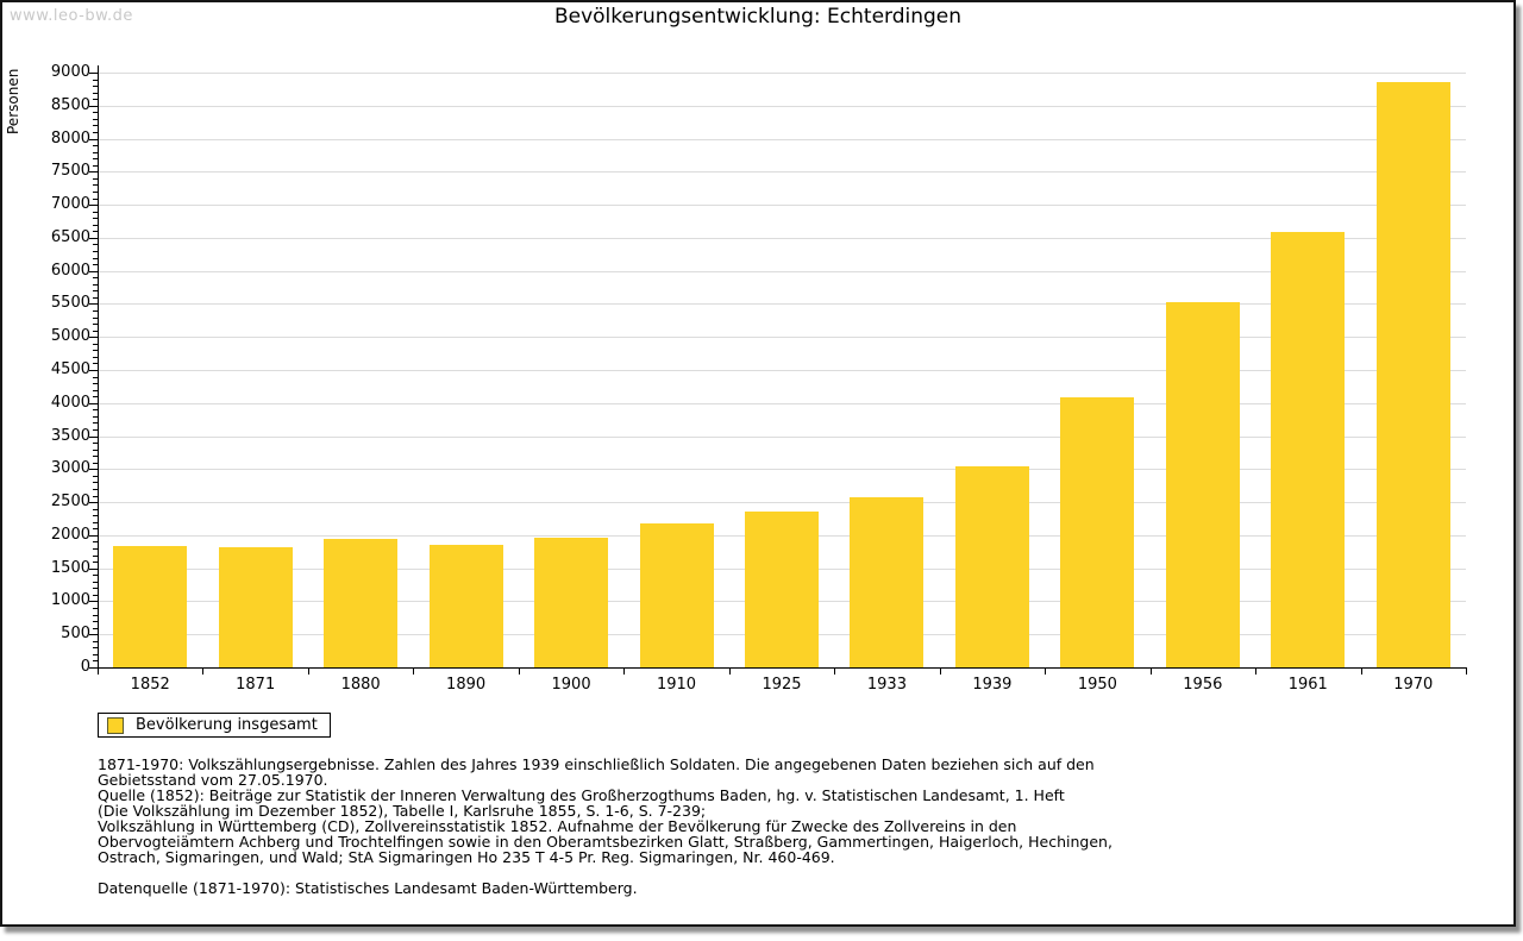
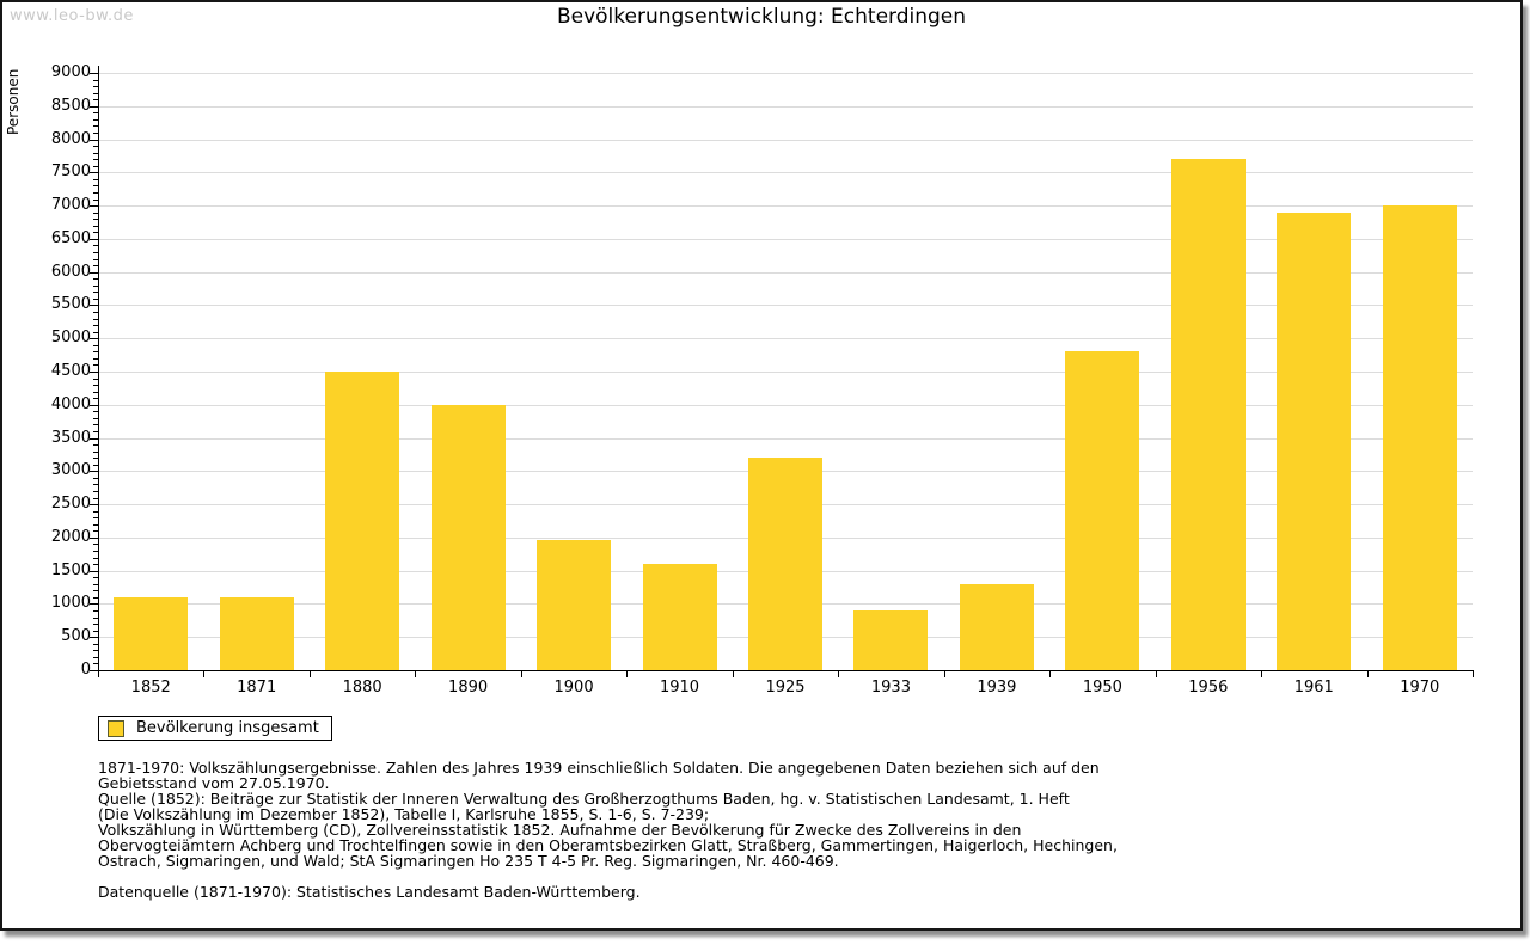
1852: 1800 -> 1100
1871: 1800 -> 1100
1880: 2000 -> 4500
1890: 1900 -> 4000
1910: 2200 -> 1600
1925: 2400 -> 3200
1933: 2600 -> 900
1939: 3000 -> 1300
1950: 4100 -> 4800
1956: 5500 -> 7700
1961: 6600 -> 6900
1970: 8900 -> 7000
